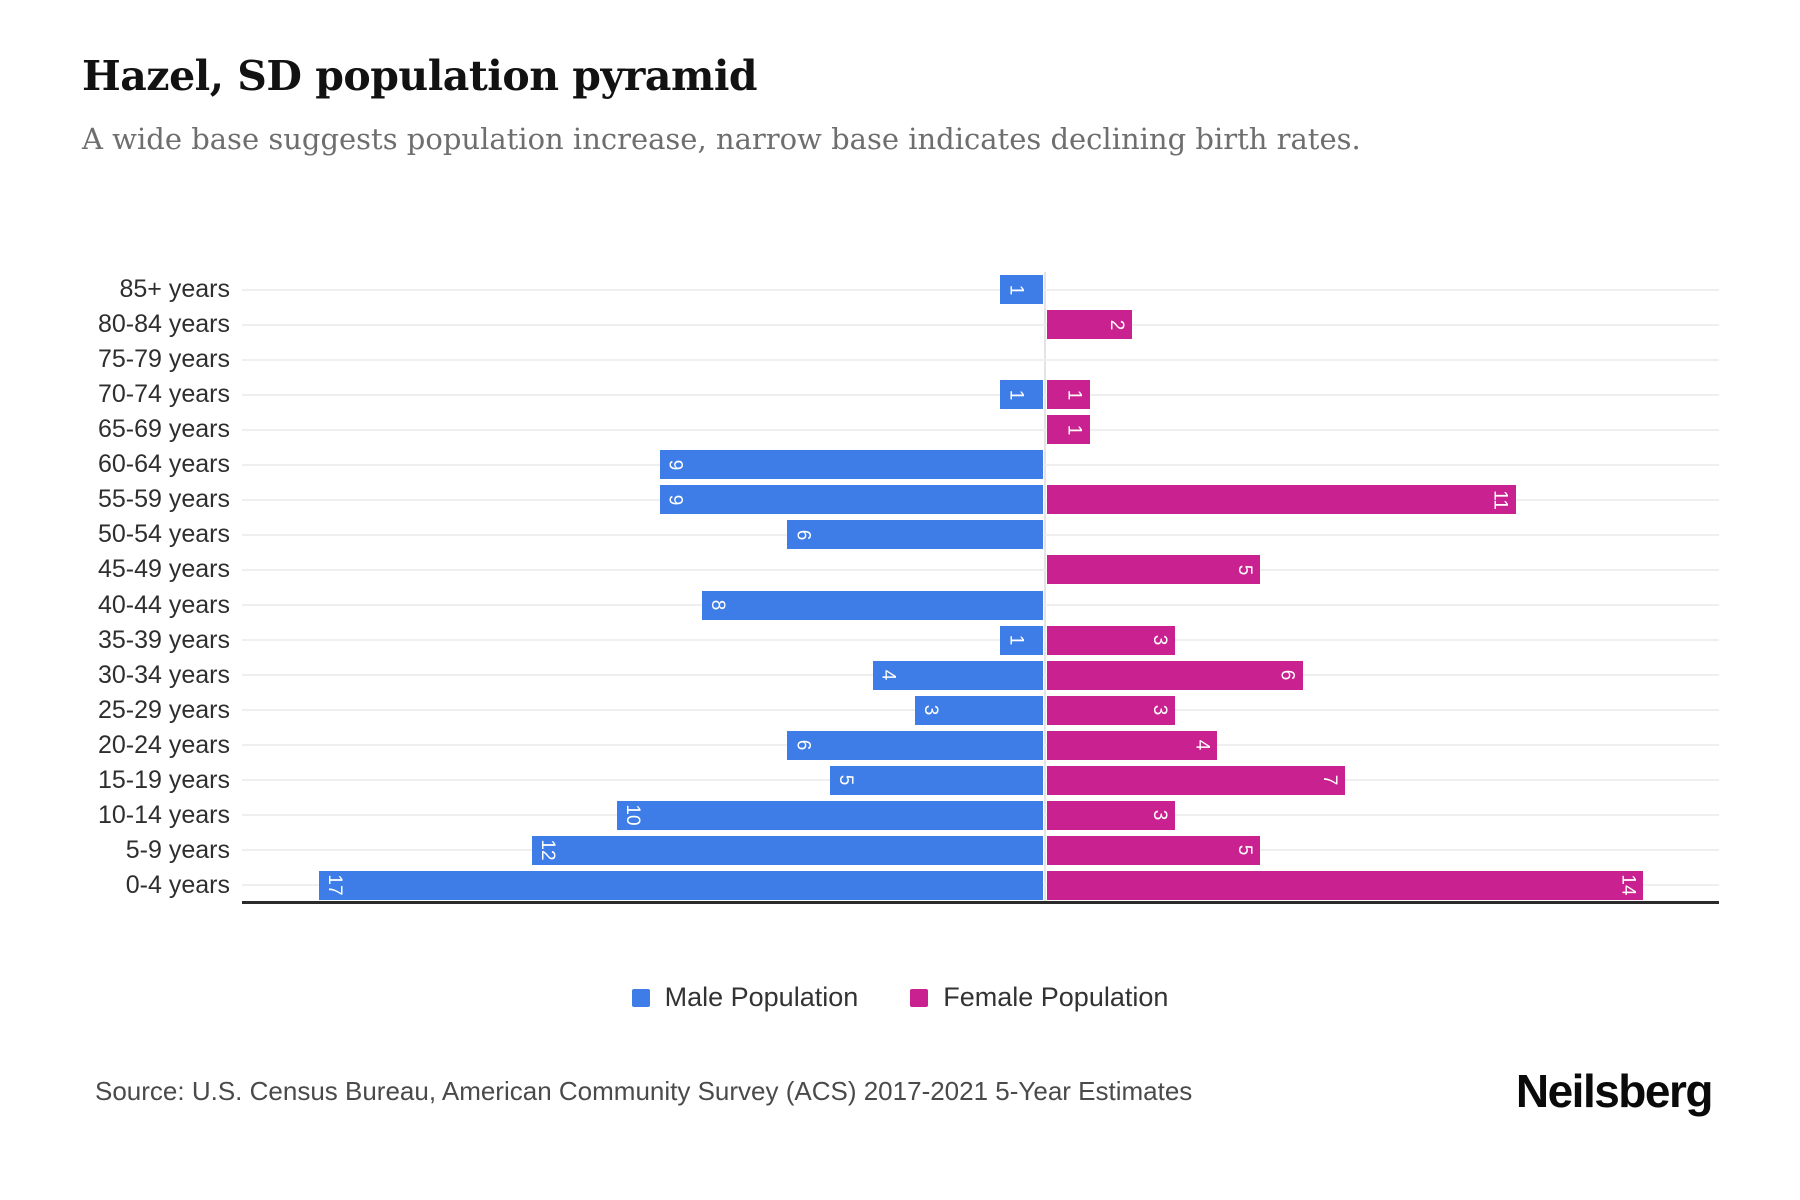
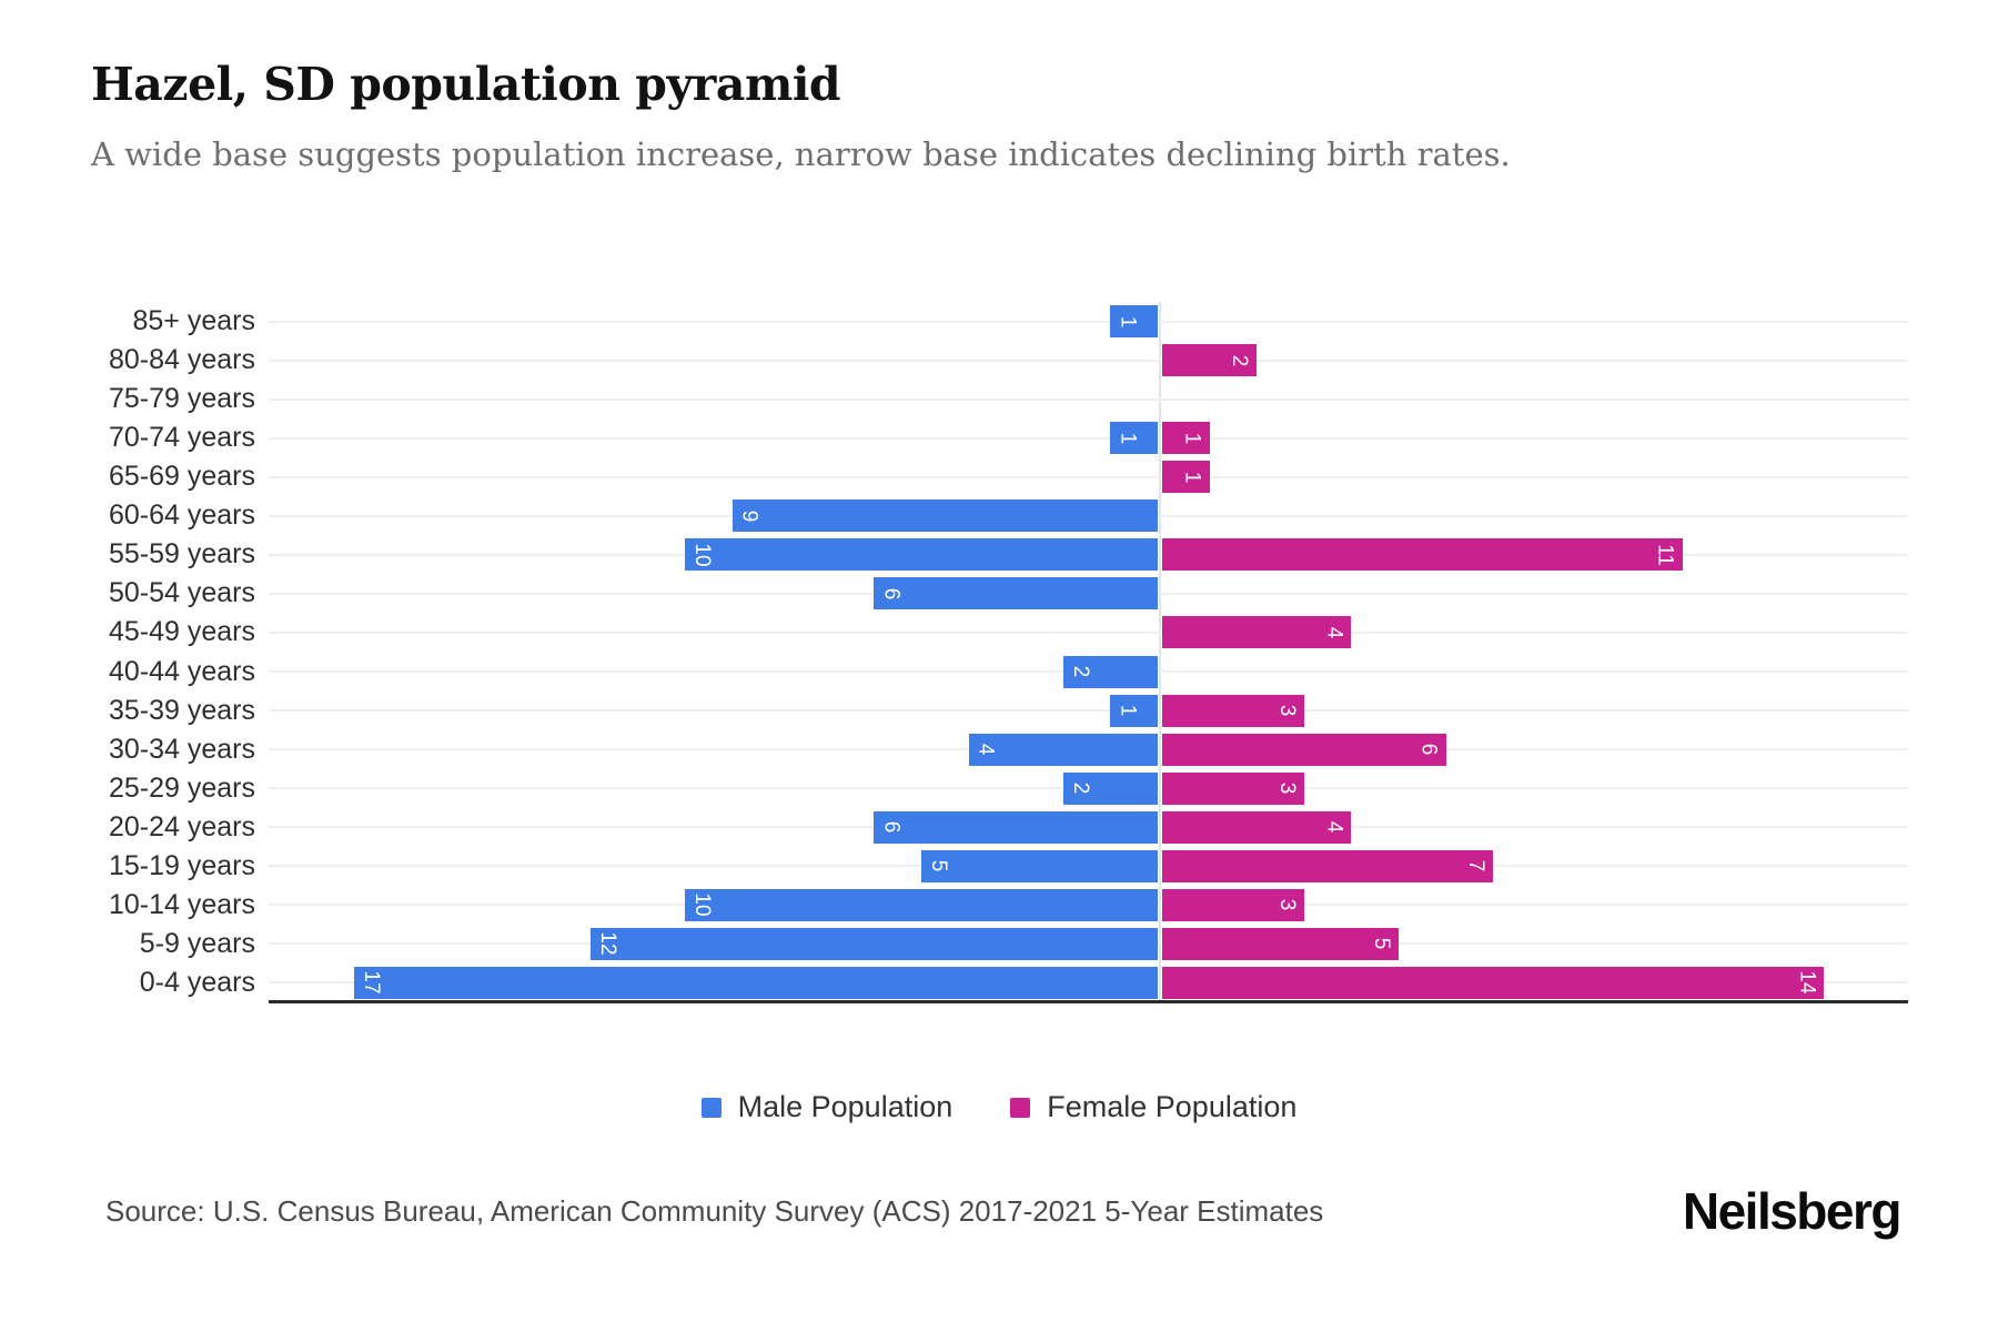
Male Population/55-59 years: 9 -> 10
Female Population/45-49 years: 5 -> 4
Male Population/40-44 years: 8 -> 2
Male Population/25-29 years: 3 -> 2
